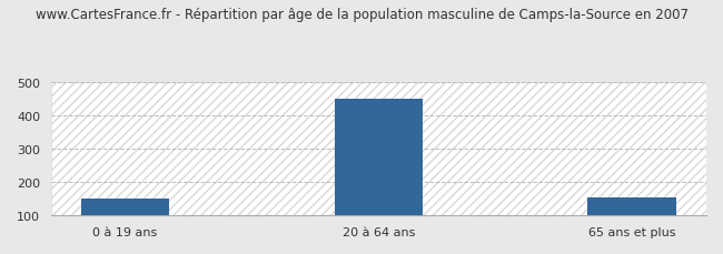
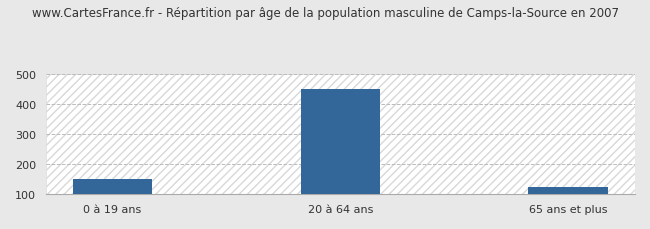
65 ans et plus: 155 -> 125
